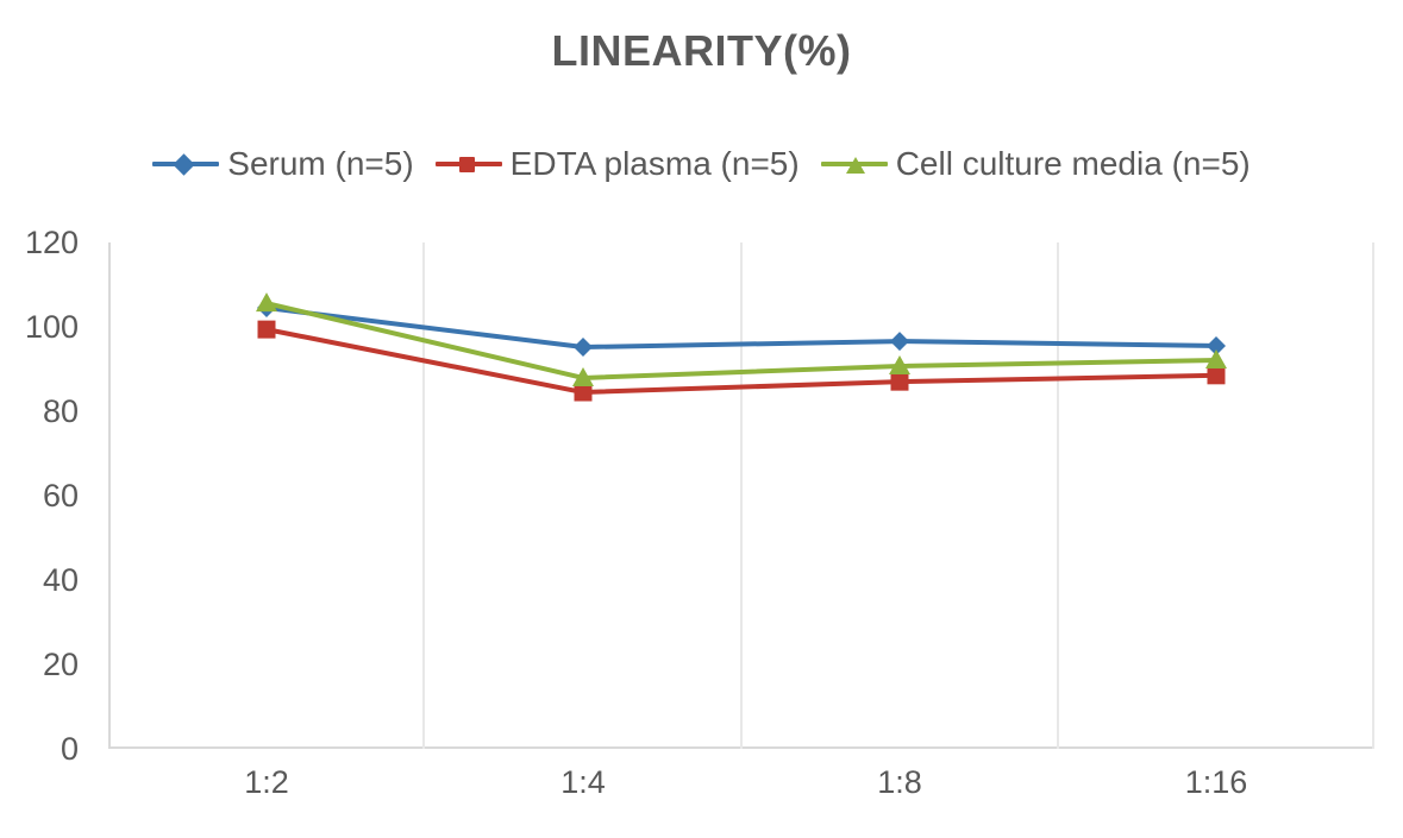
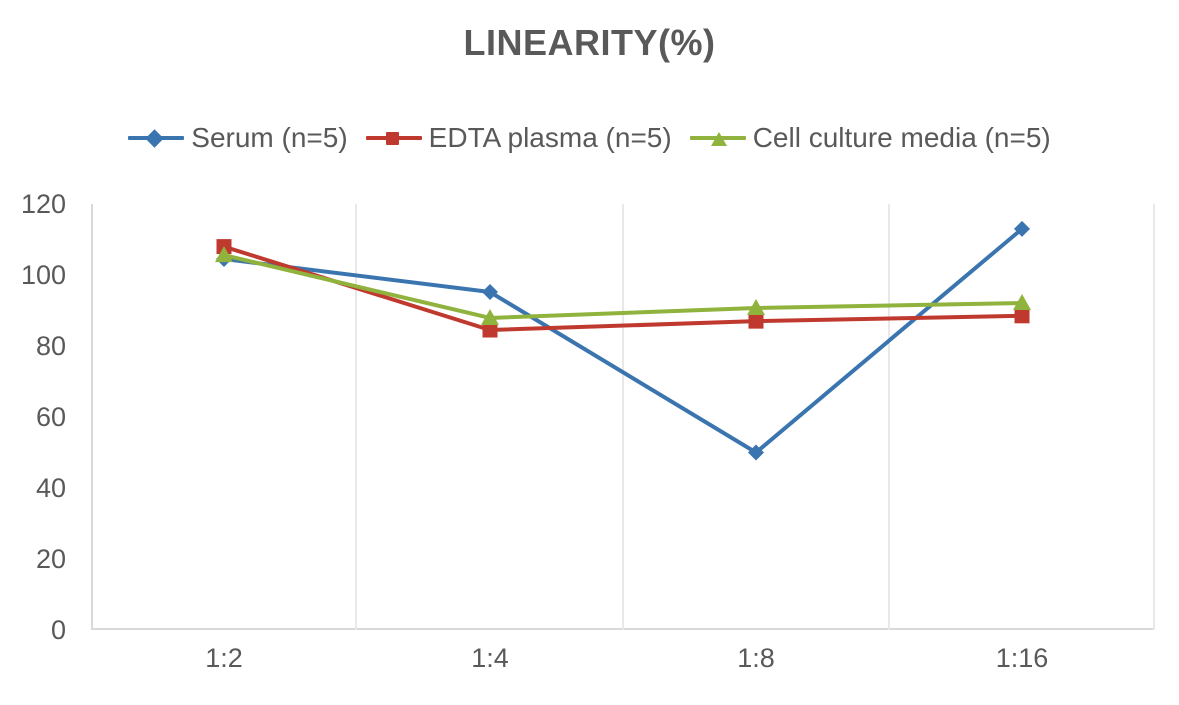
EDTA plasma (n=5)/1:2: 99 -> 108
Serum (n=5)/1:8: 97 -> 50
Serum (n=5)/1:16: 96 -> 113
